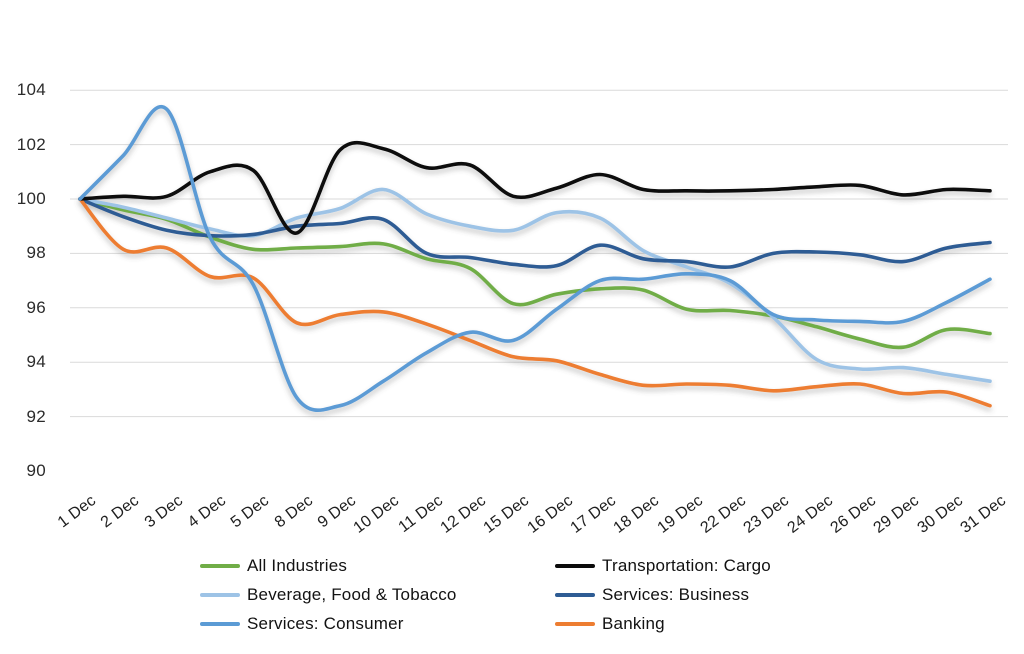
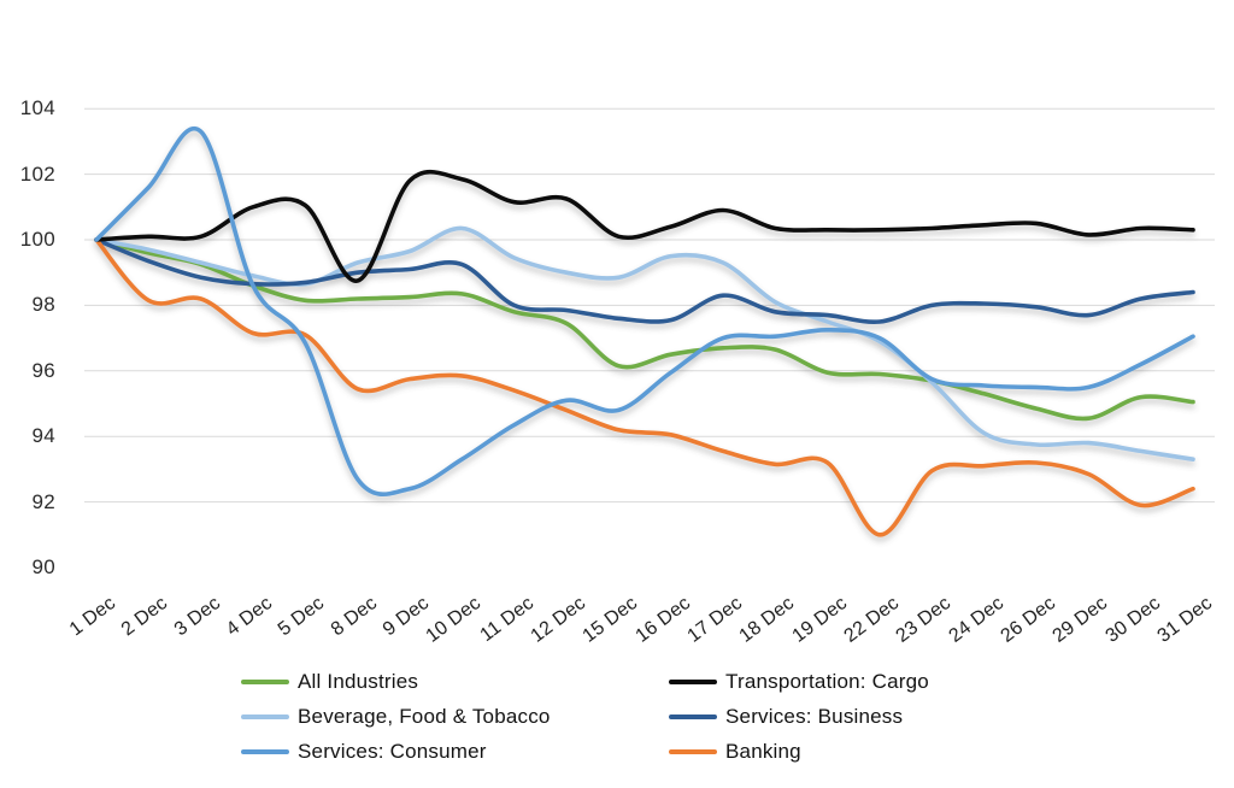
Banking/22 Dec: 93.2 -> 91.0
Banking/30 Dec: 92.9 -> 91.9
